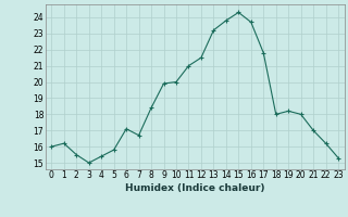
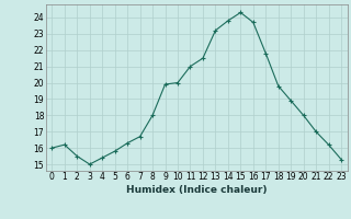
6: 17.1 -> 16.3
8: 18.4 -> 18.0
18: 18.0 -> 19.8
19: 18.2 -> 18.9
